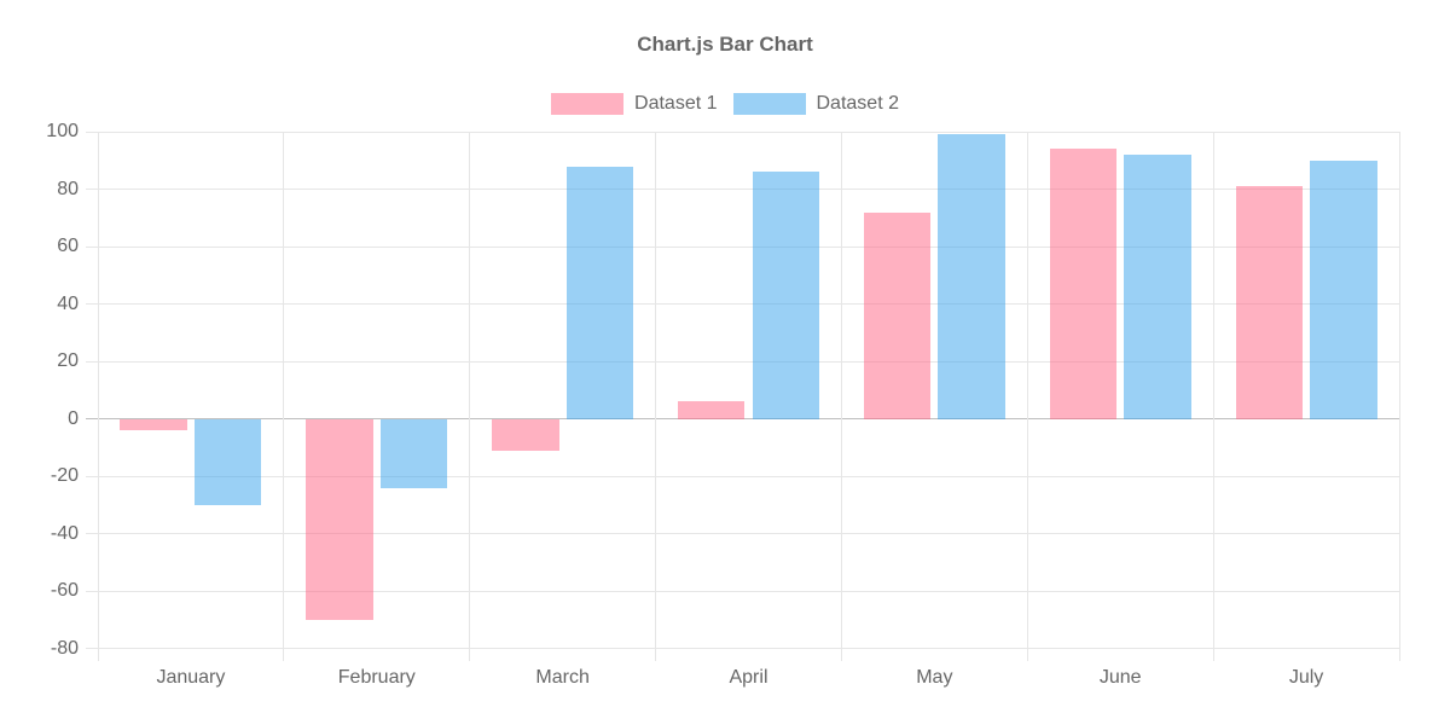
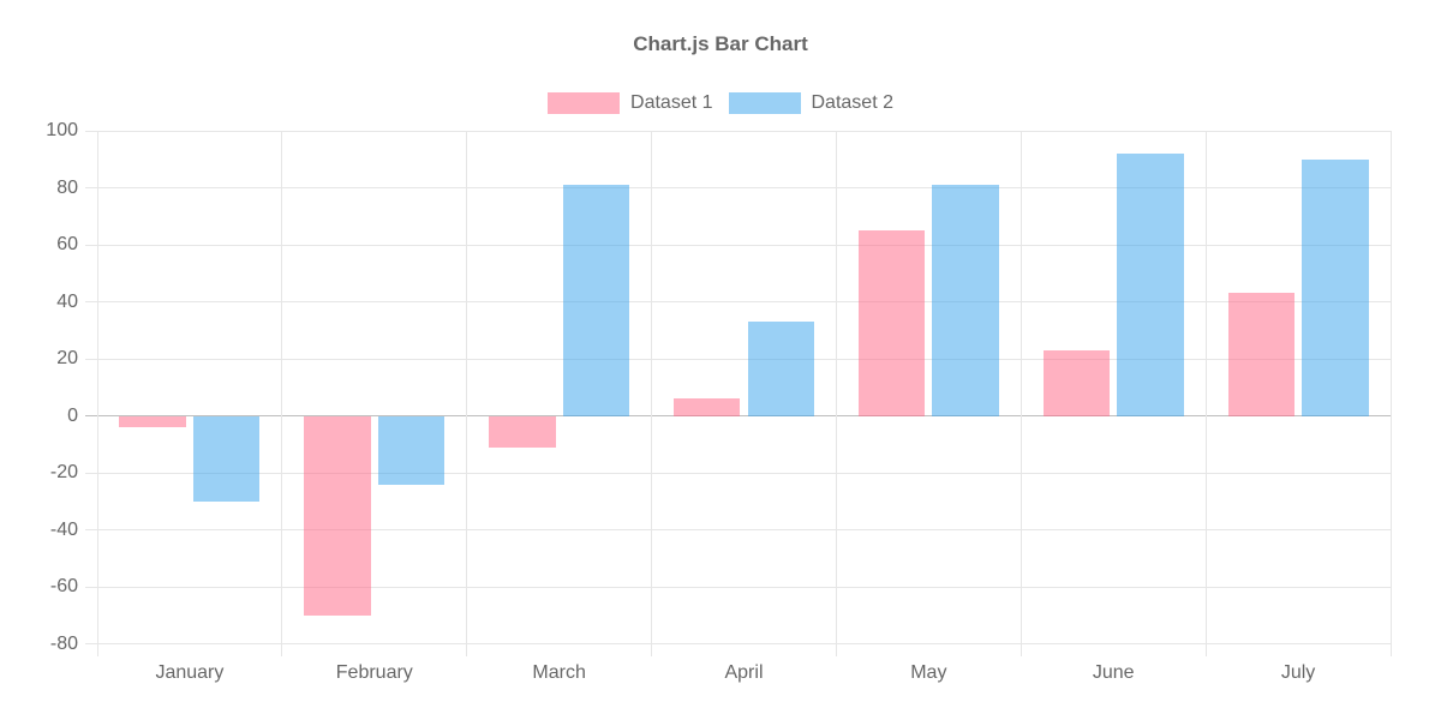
Dataset 2/March: 88 -> 81
Dataset 2/April: 86 -> 33
Dataset 1/May: 72 -> 65
Dataset 2/May: 99 -> 81
Dataset 1/June: 94 -> 23
Dataset 1/July: 81 -> 43
